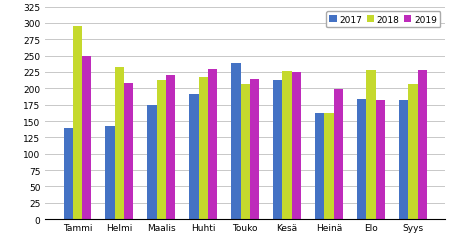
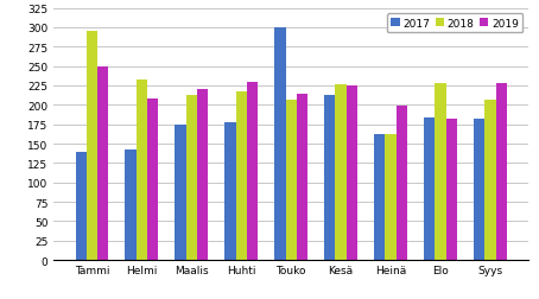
2017/Huhti: 192 -> 178
2017/Touko: 238 -> 300
